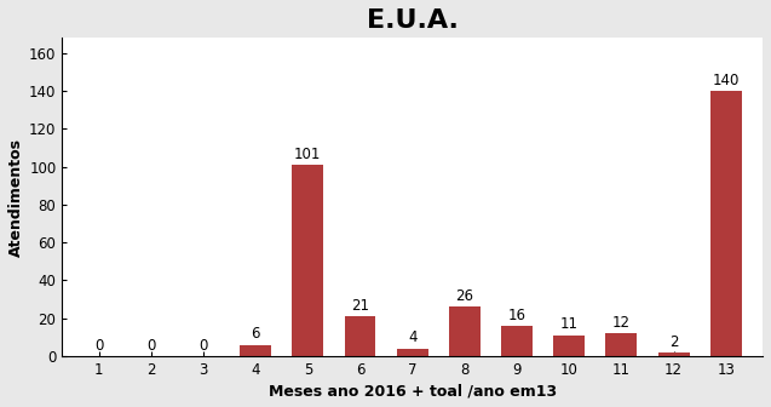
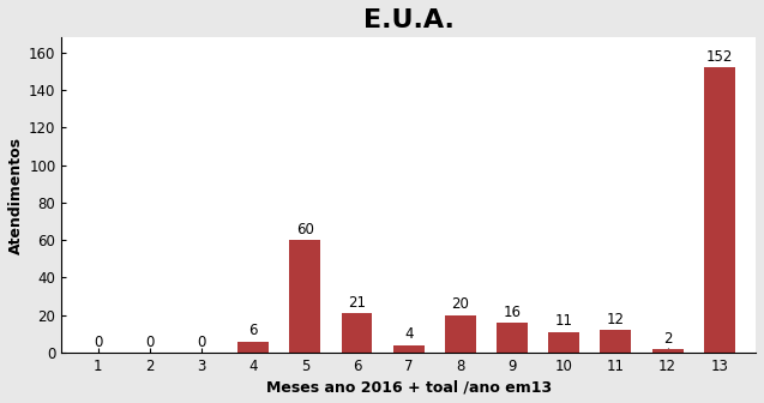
5: 101 -> 60
8: 26 -> 20
13: 140 -> 152
